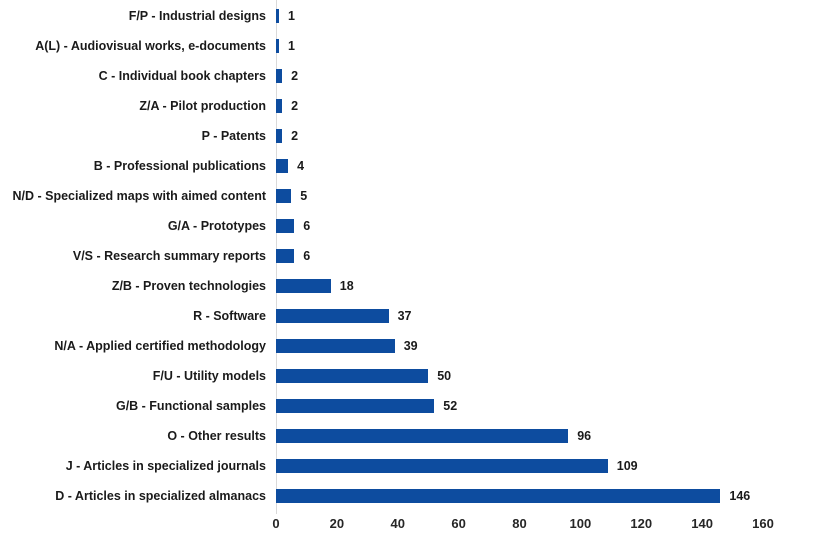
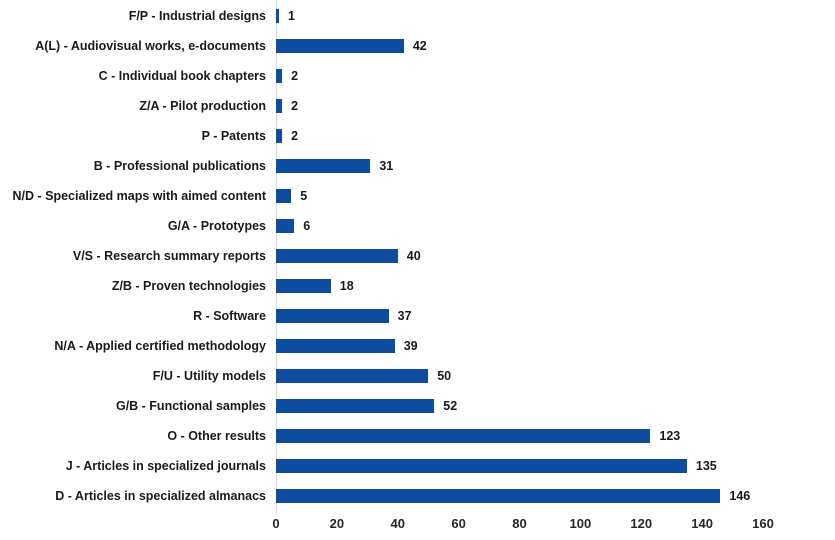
A(L) - Audiovisual works, e-documents: 1 -> 42
B - Professional publications: 4 -> 31
V/S - Research summary reports: 6 -> 40
O - Other results: 96 -> 123
J - Articles in specialized journals: 109 -> 135
